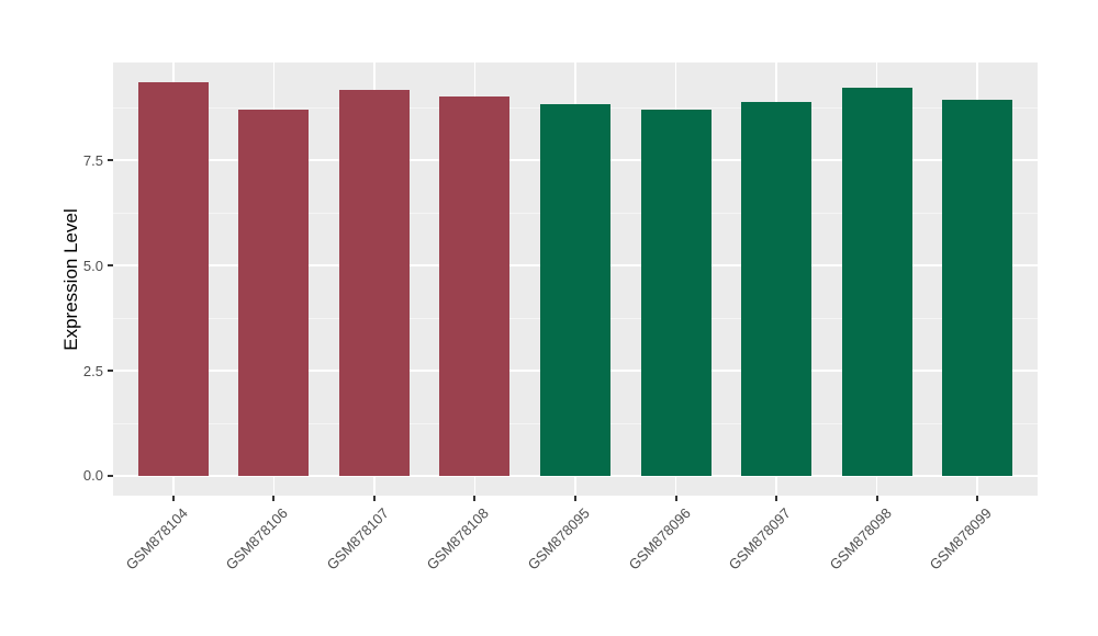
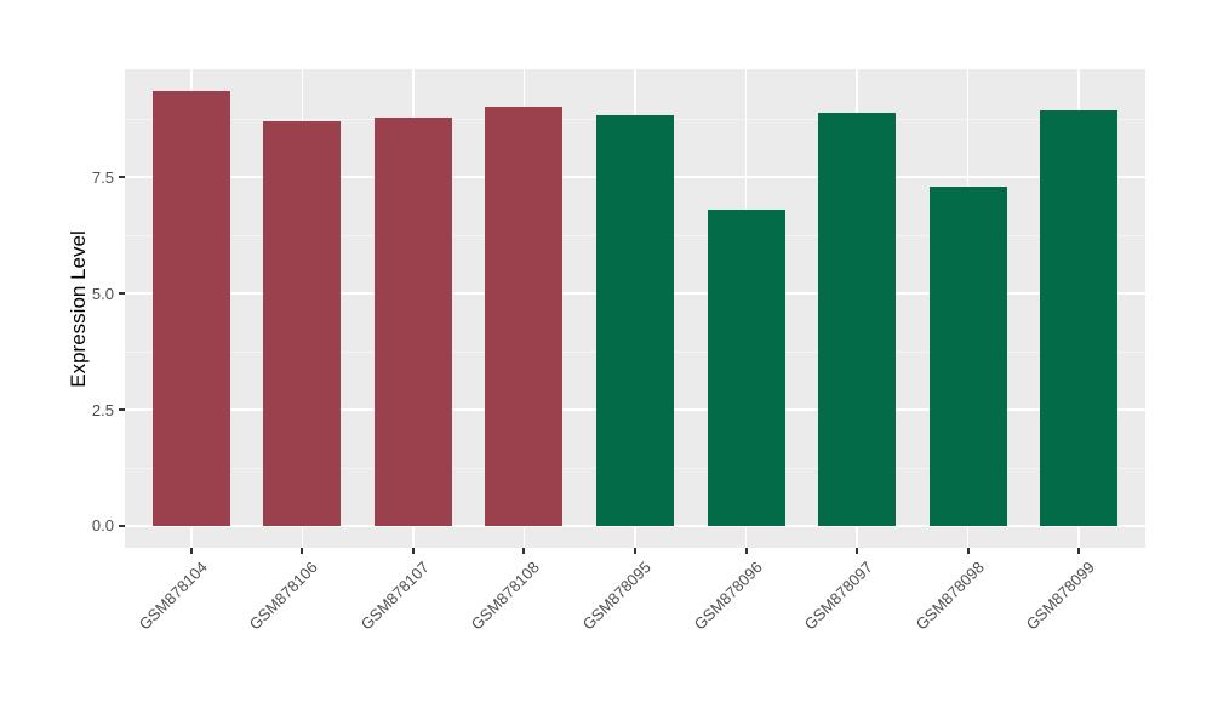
GSM878107: 9.2 -> 8.8
GSM878096: 8.7 -> 6.8
GSM878098: 9.2 -> 7.3
